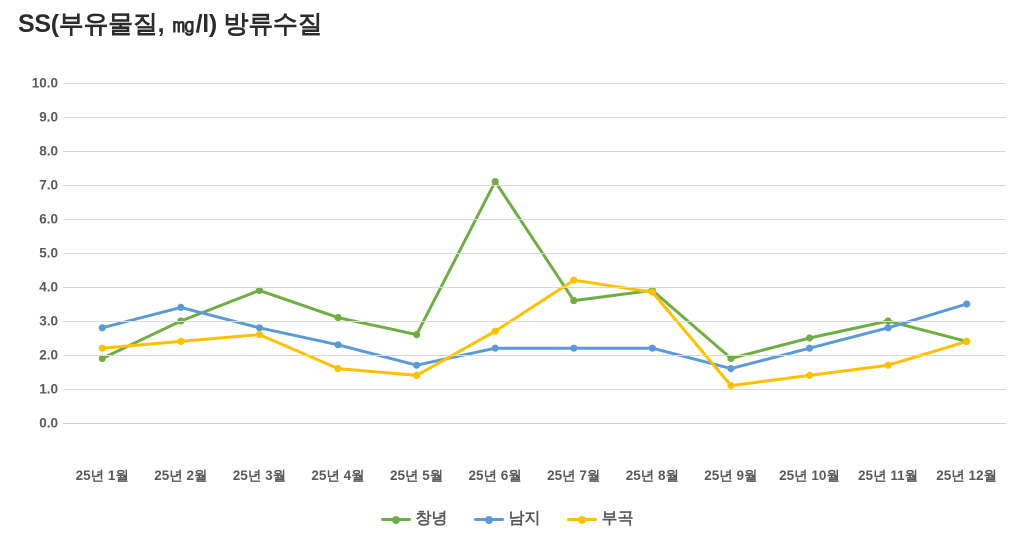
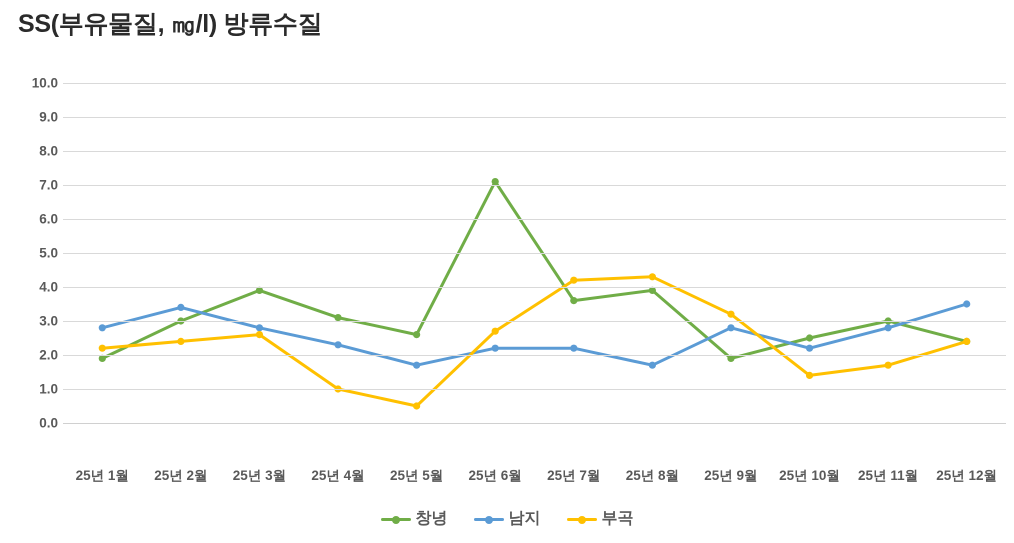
부곡/25년 4월: 1.6 -> 1.0
부곡/25년 5월: 1.4 -> 0.5
남지/25년 8월: 2.2 -> 1.7
부곡/25년 8월: 3.9 -> 4.3
남지/25년 9월: 1.6 -> 2.8
부곡/25년 9월: 1.1 -> 3.2
